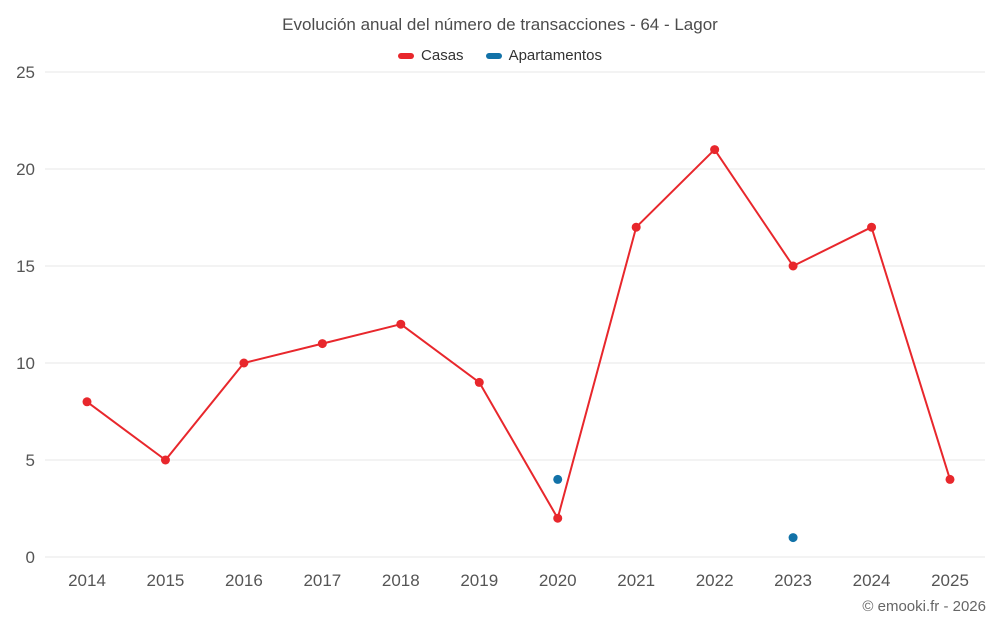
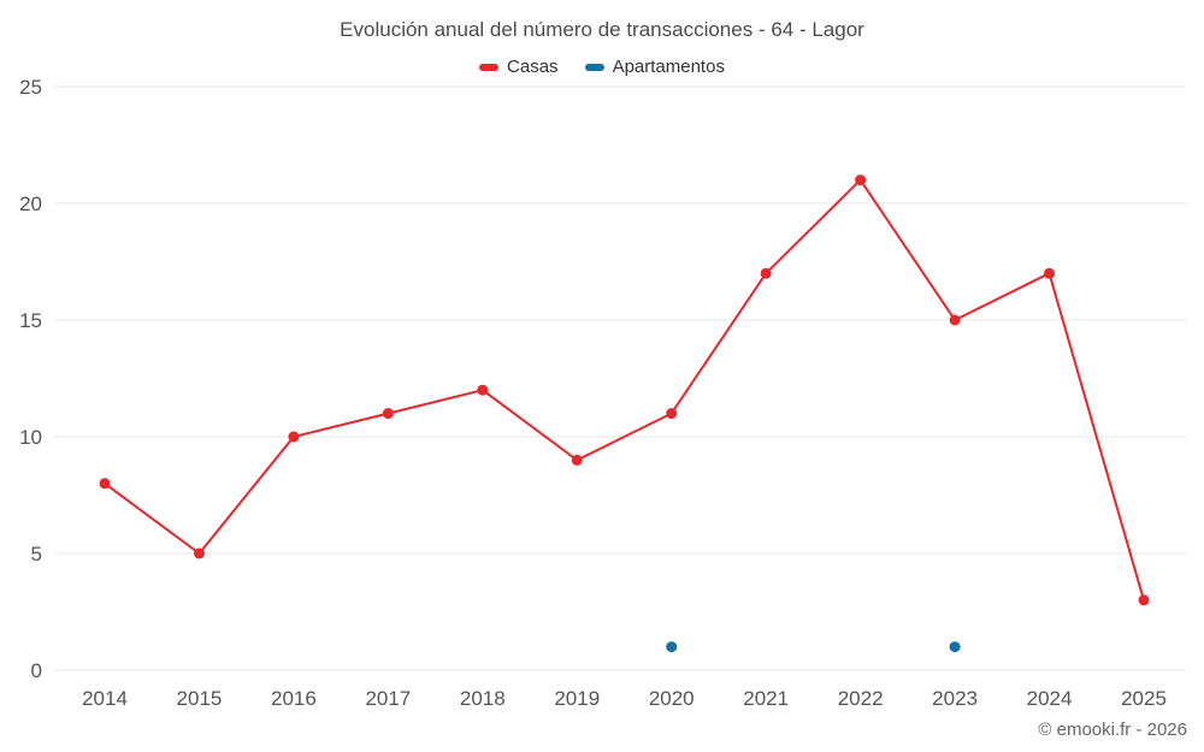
Casas/2020: 2 -> 11
Apartamentos/2020: 4 -> 1
Casas/2025: 4 -> 3
